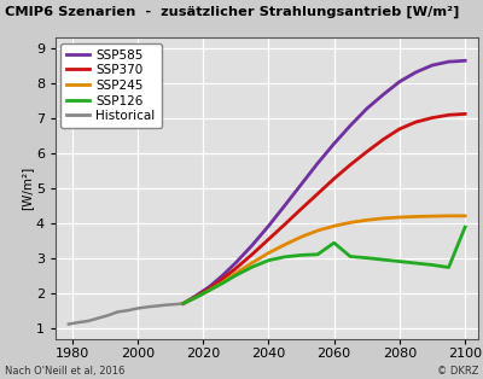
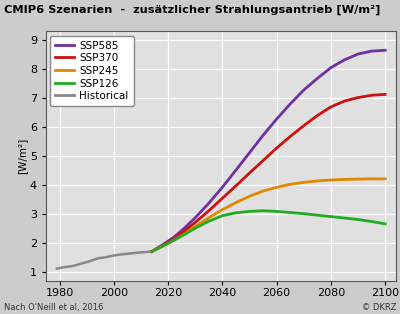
SSP126/2060: 3.45 -> 3.10
SSP126/2100: 3.90 -> 2.67
